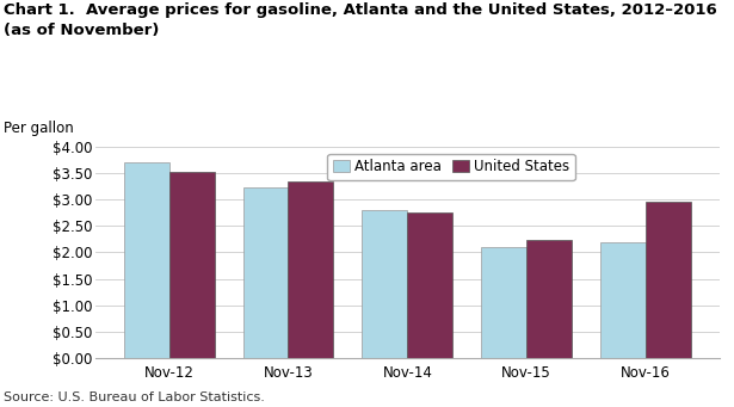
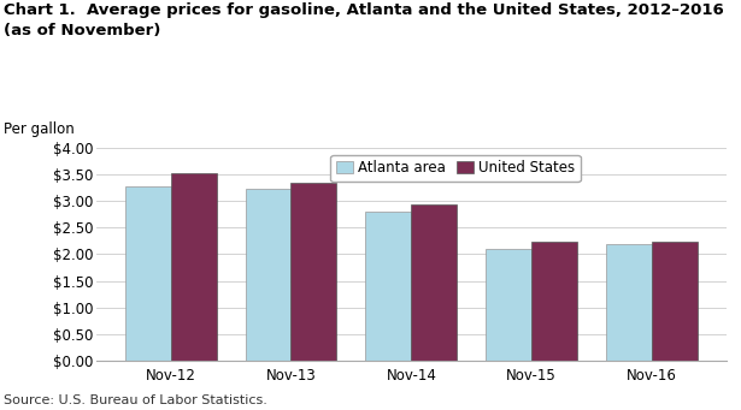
Atlanta area/Nov-12: $3.70 -> $3.28
United States/Nov-14: $2.75 -> $2.94
United States/Nov-16: $2.95 -> $2.24
